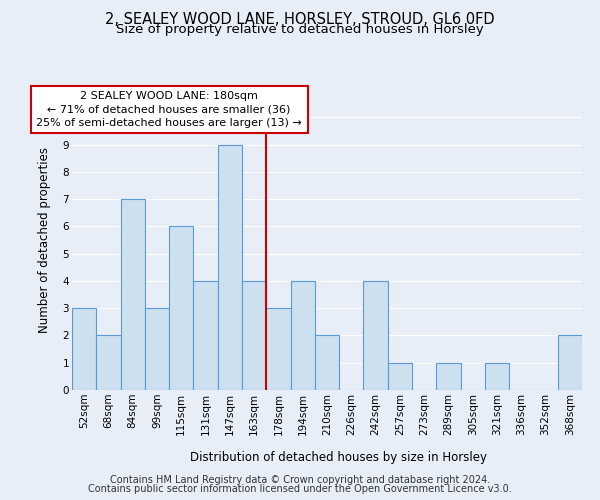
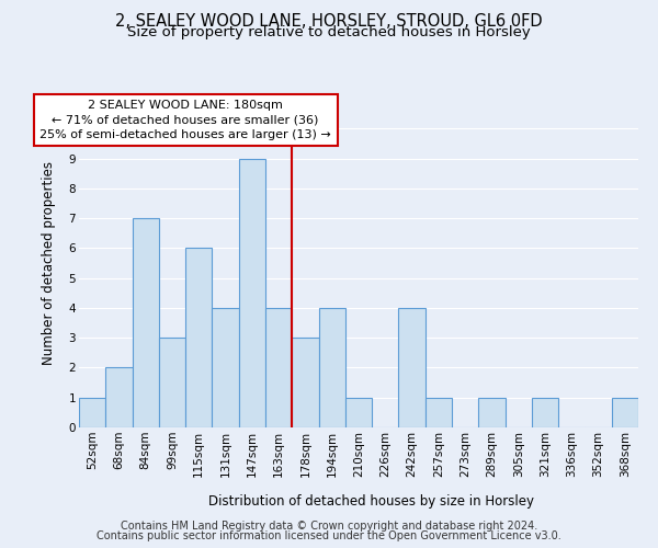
52sqm: 3 -> 1
210sqm: 2 -> 1
368sqm: 2 -> 1
